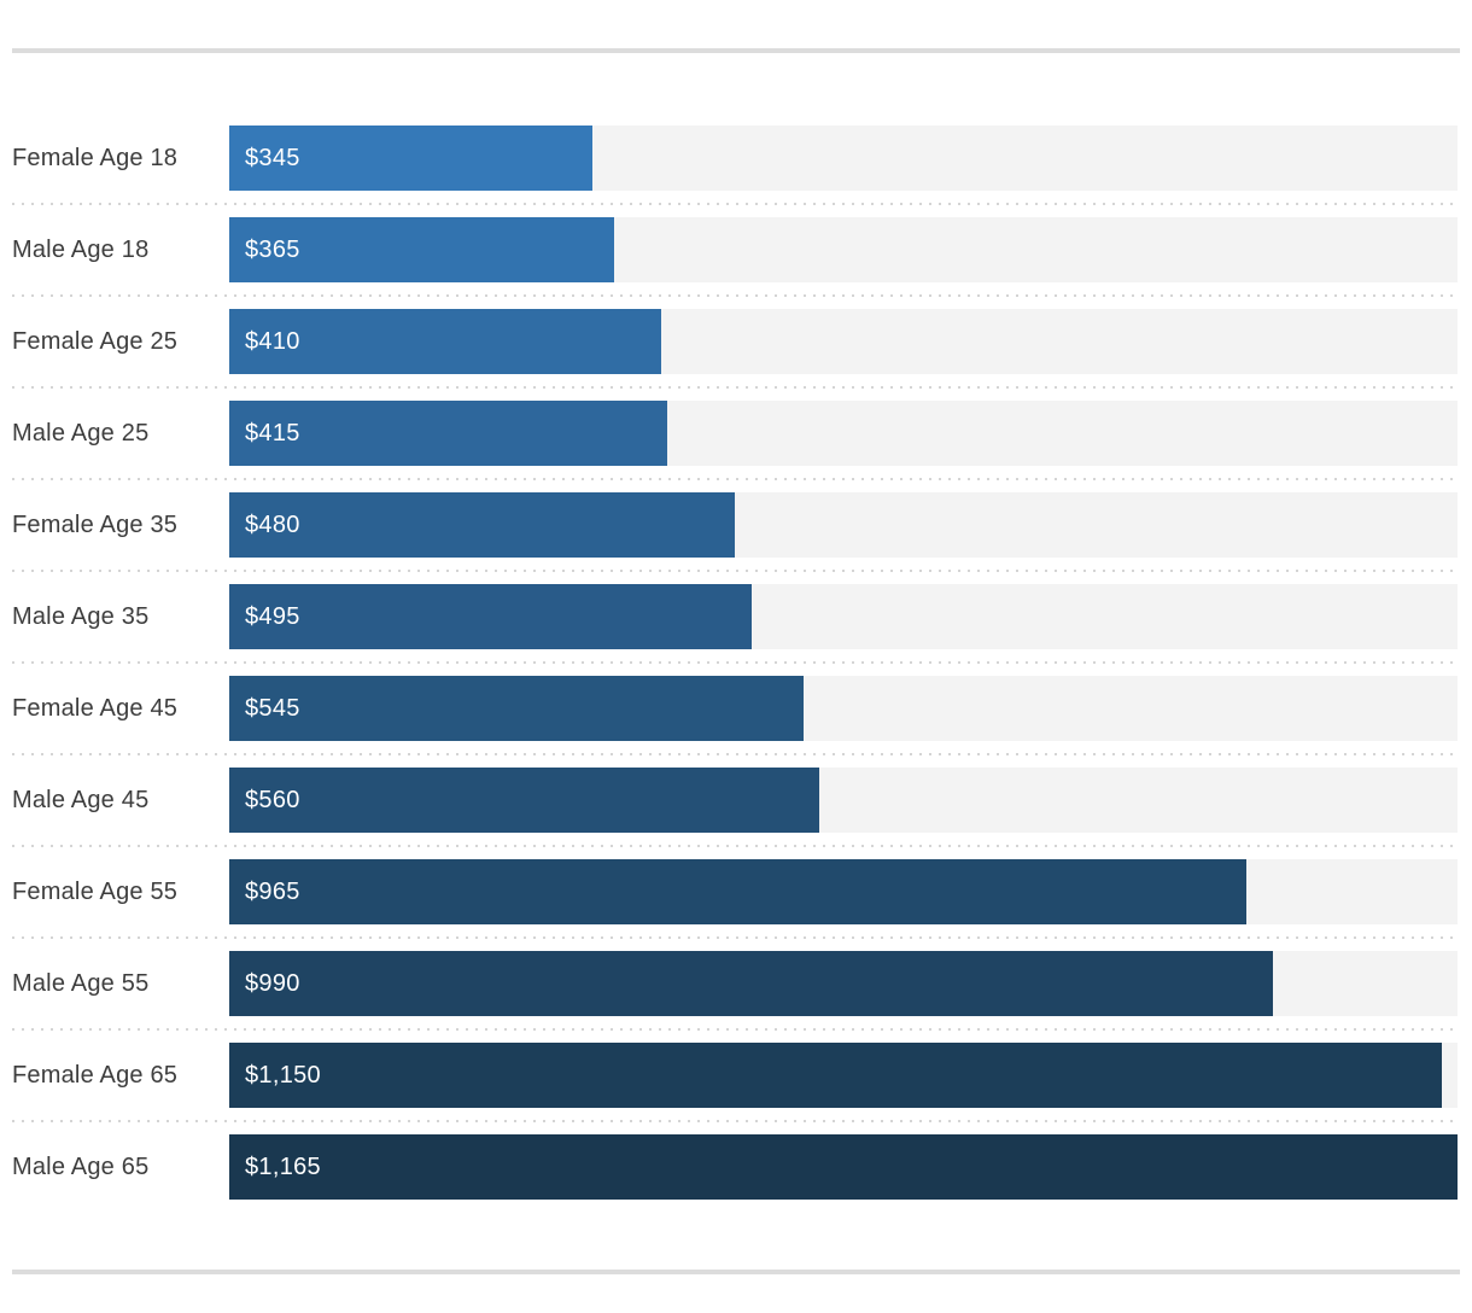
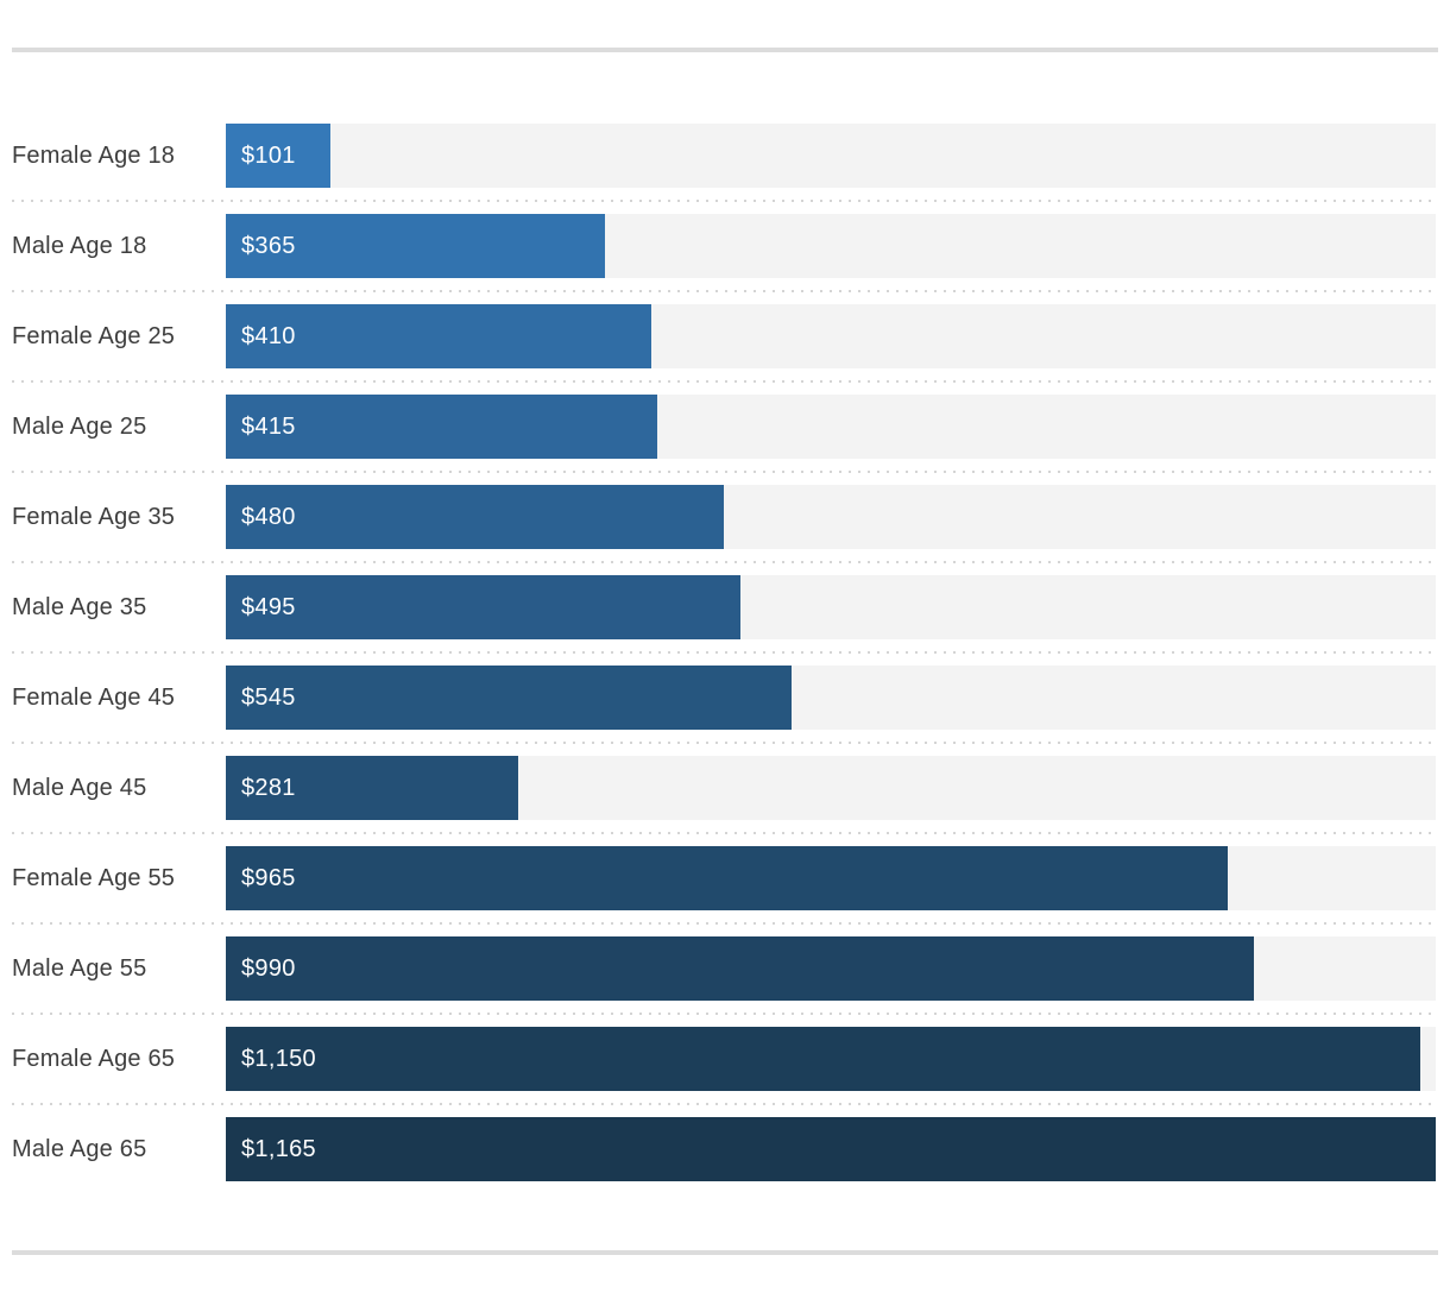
Female Age 18: $345 -> $101
Male Age 45: $560 -> $281
